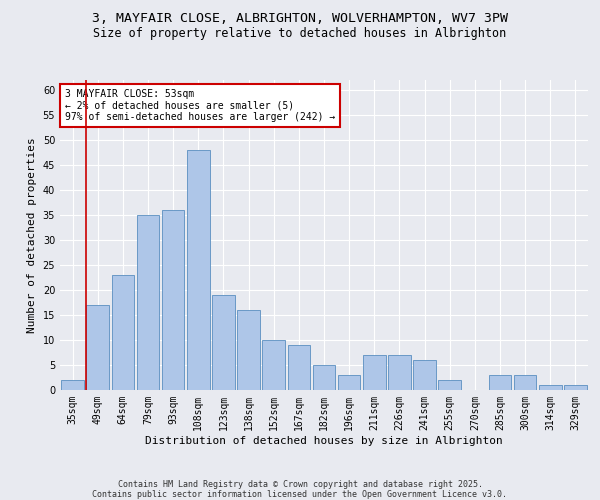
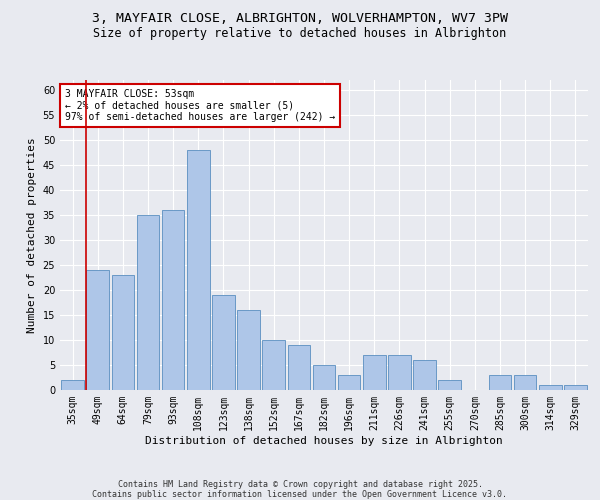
49sqm: 17 -> 24
